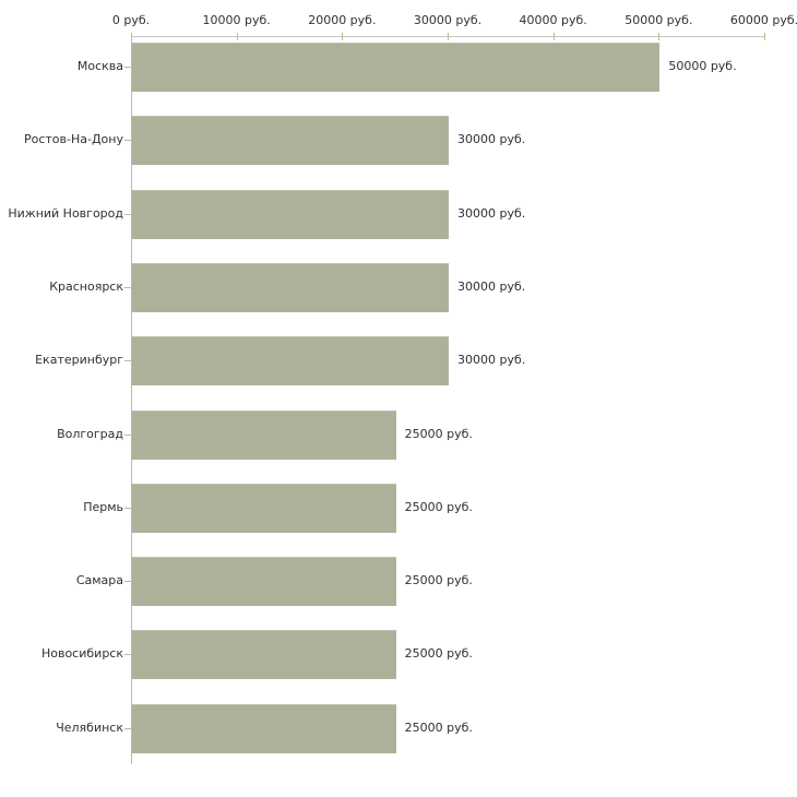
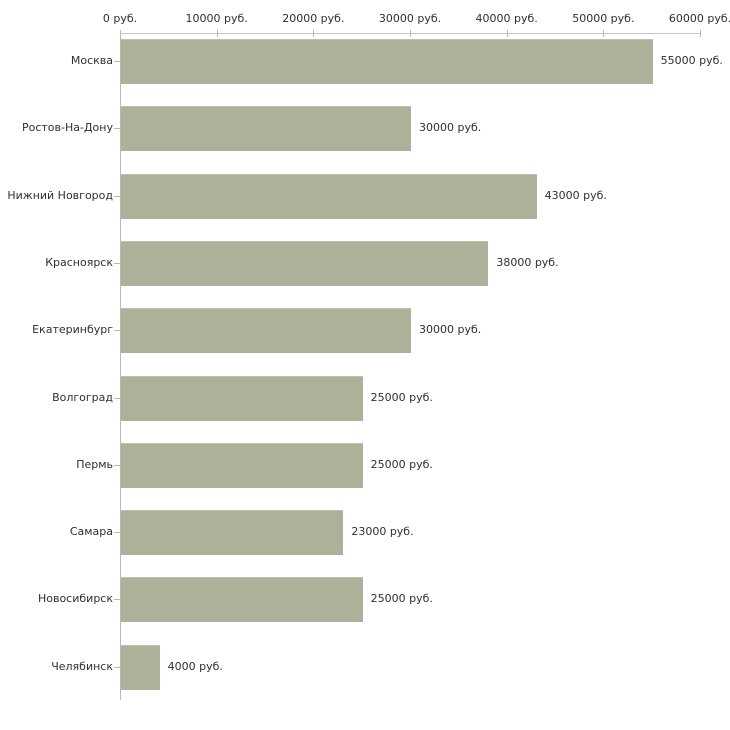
Москва: 50000 -> 55000
Нижний Новгород: 30000 -> 43000
Красноярск: 30000 -> 38000
Самара: 25000 -> 23000
Челябинск: 25000 -> 4000
